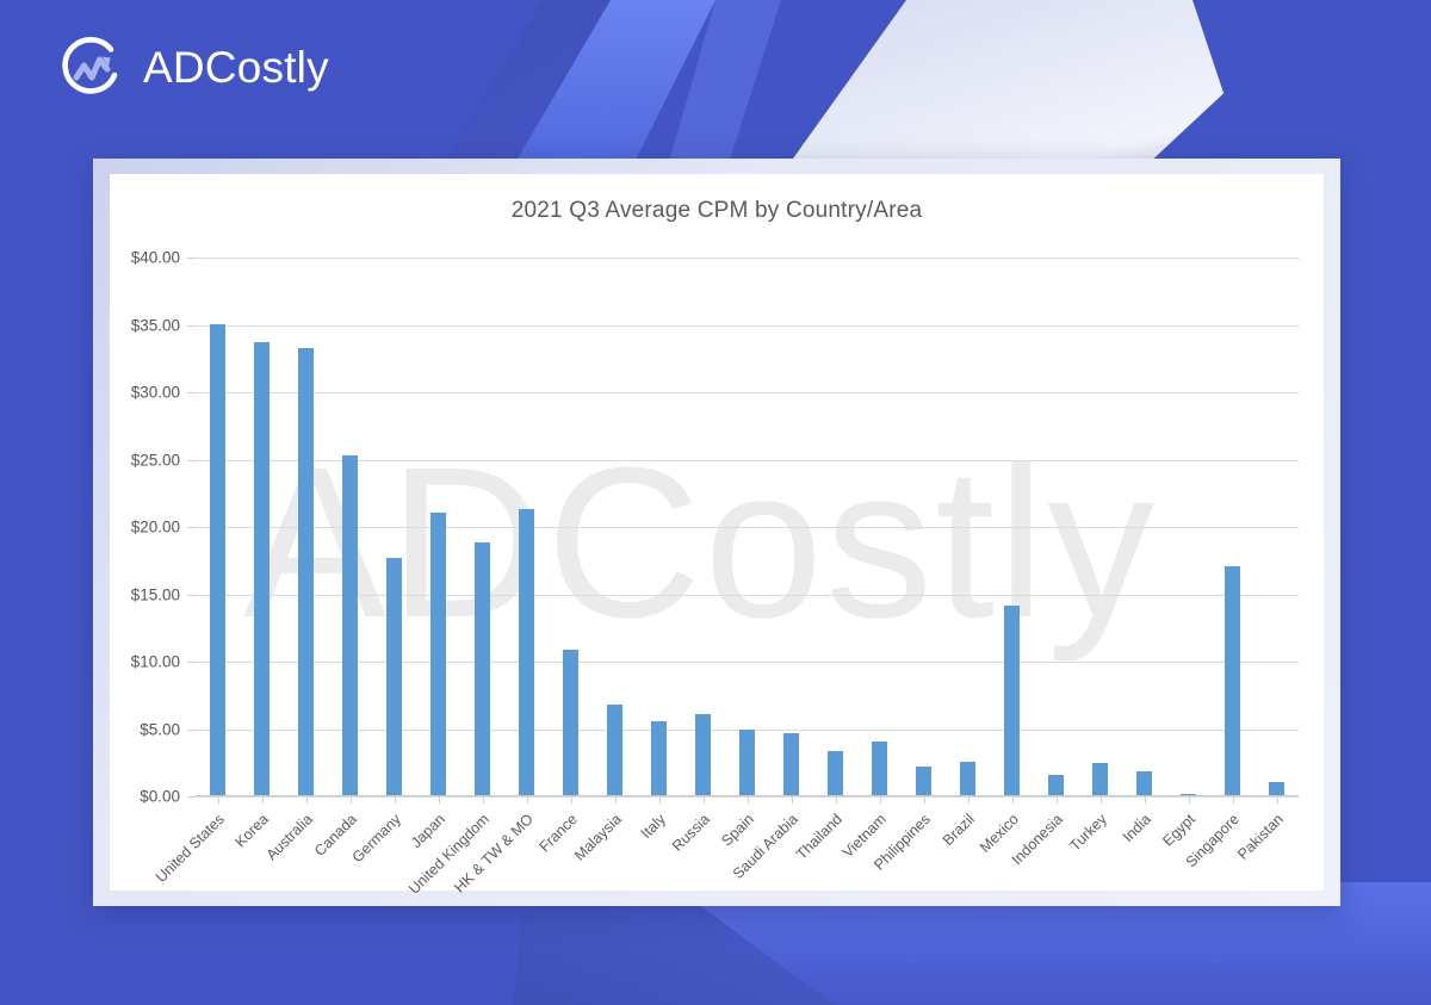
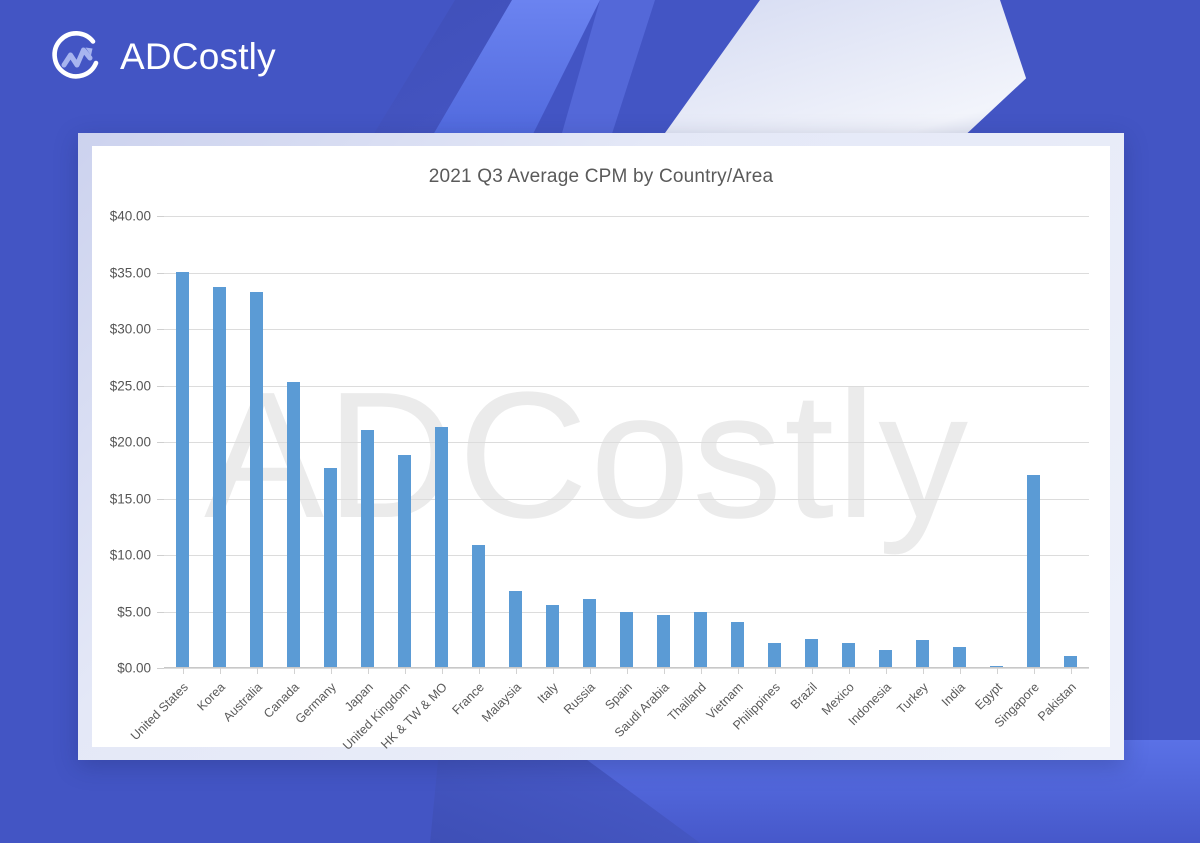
Thailand: $3.4 -> $5.0
Mexico: $14.2 -> $2.2
